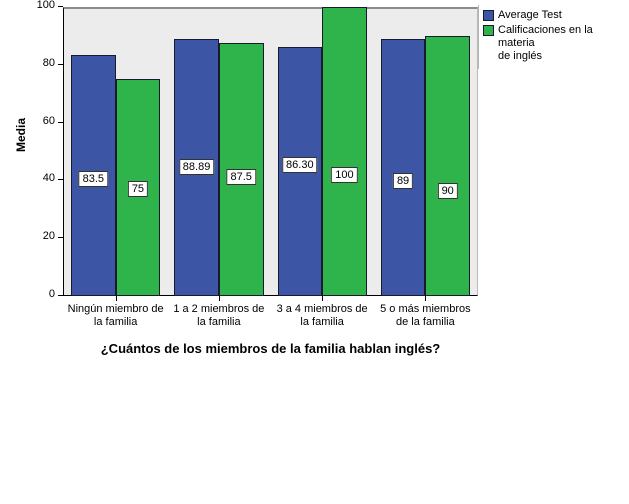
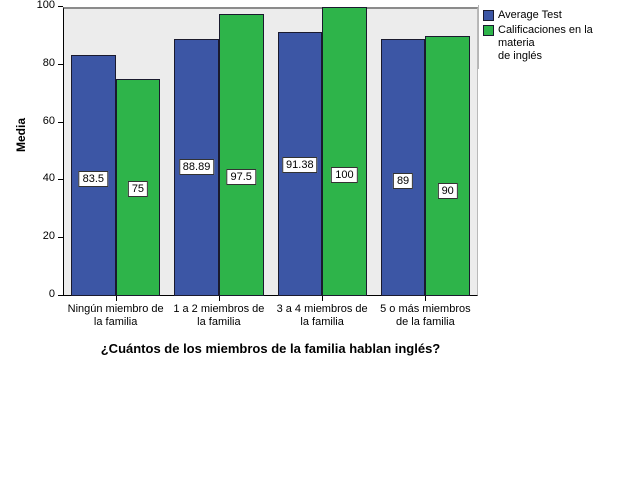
Calificaciones en la materia de inglés/1 a 2 miembros de la familia: 87.5 -> 97.5
Average Test/3 a 4 miembros de la familia: 86.30 -> 91.38
